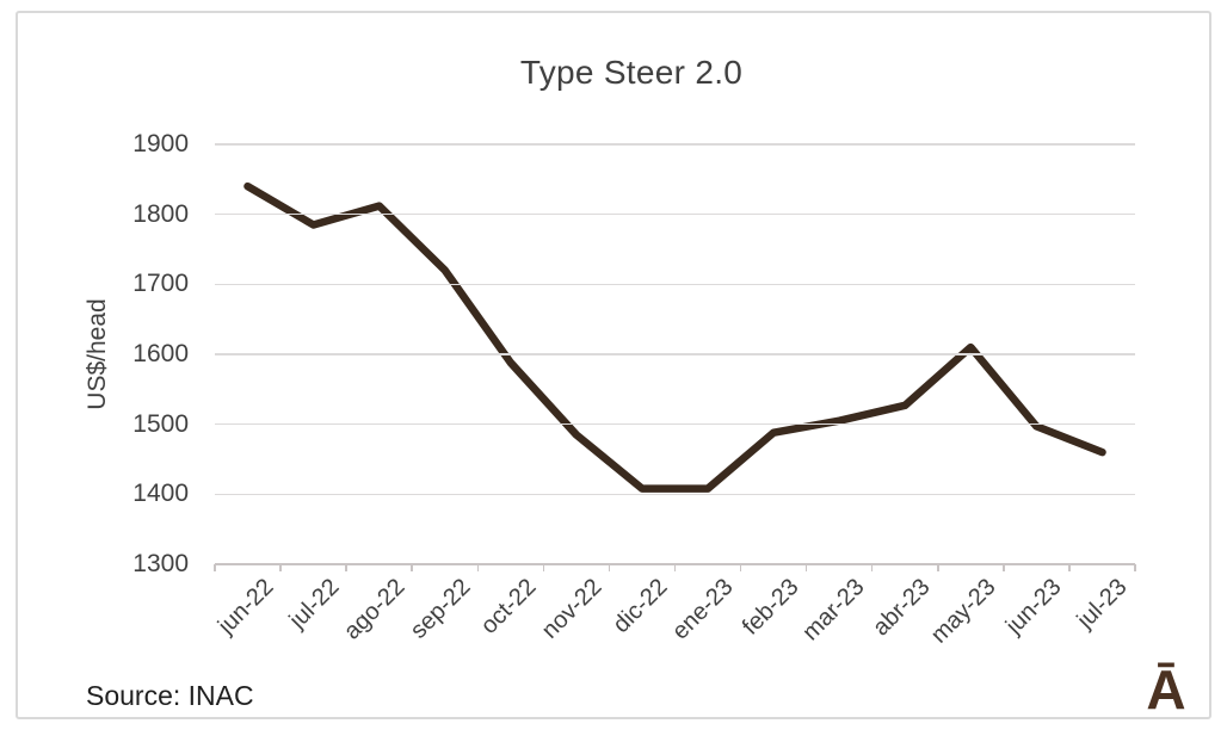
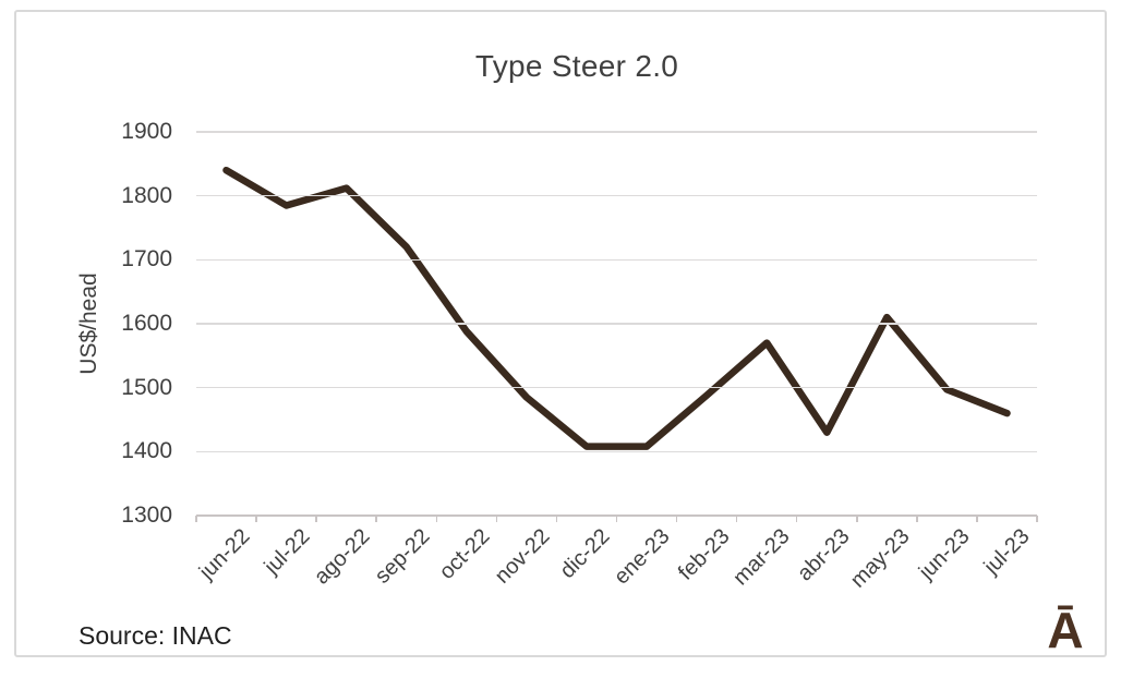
mar-23: 1500 -> 1570
abr-23: 1530 -> 1430
